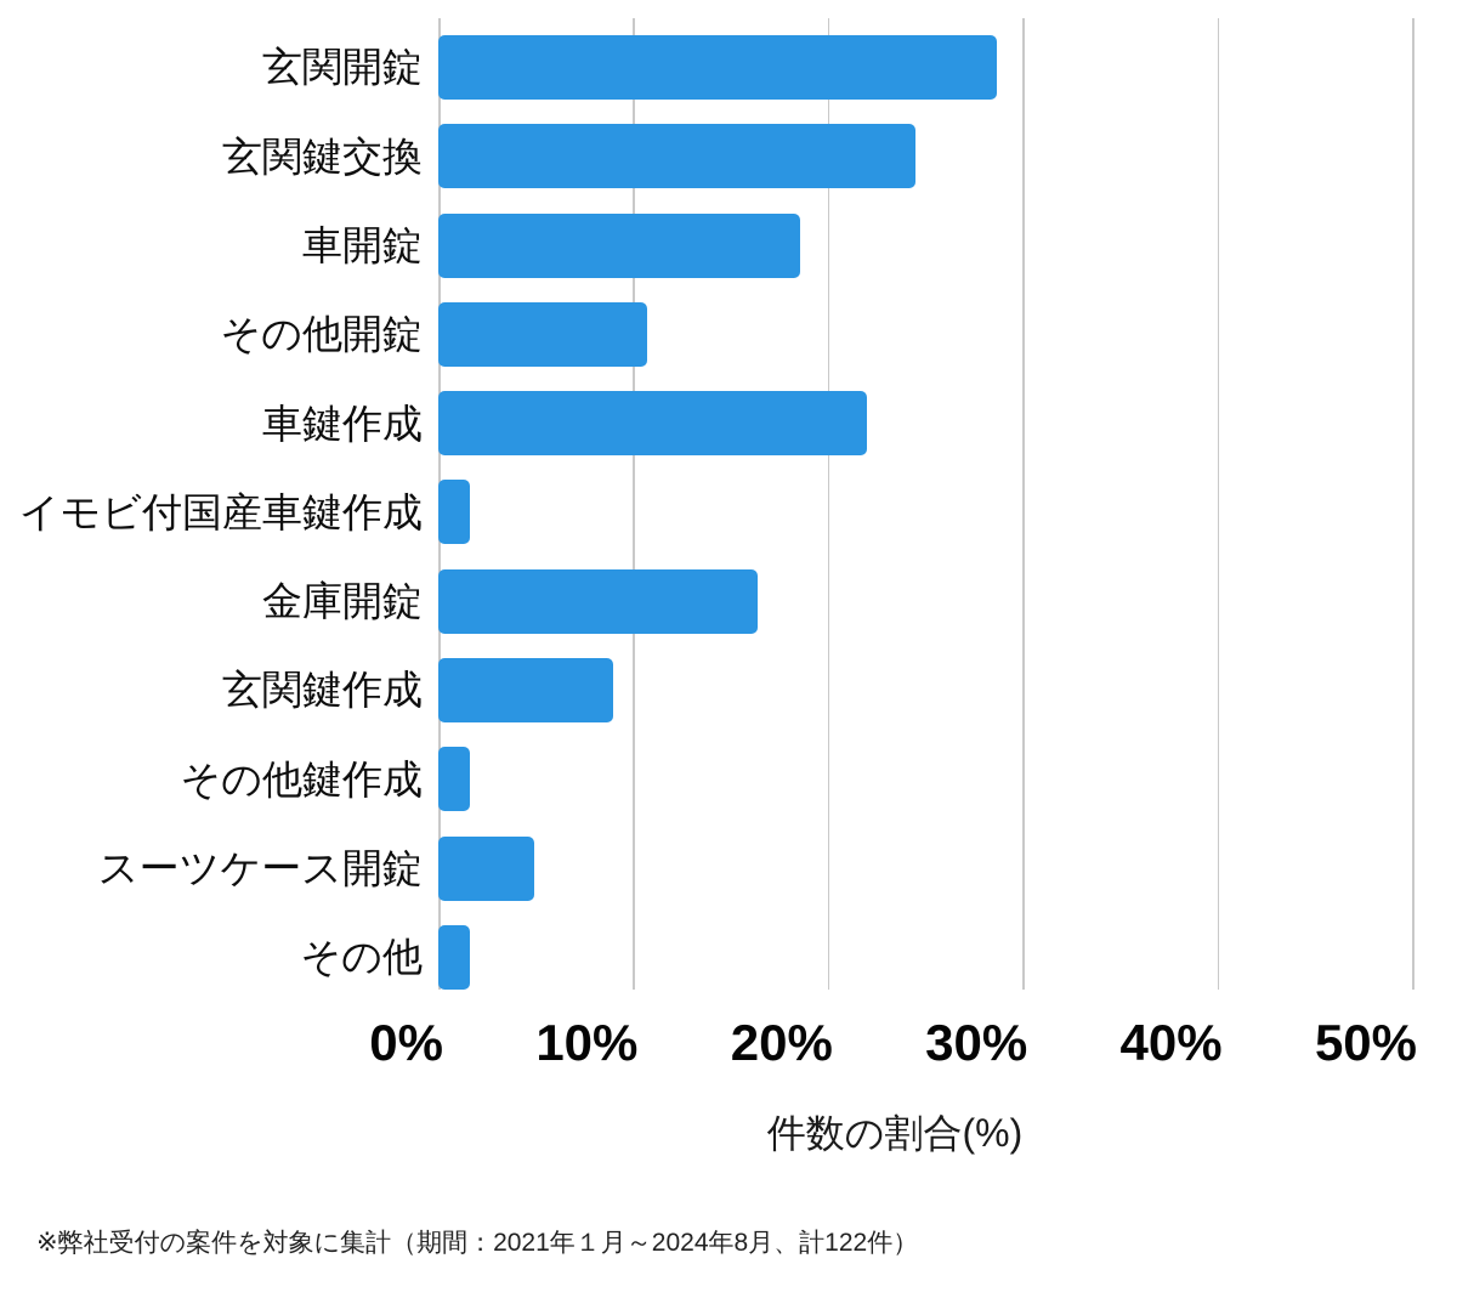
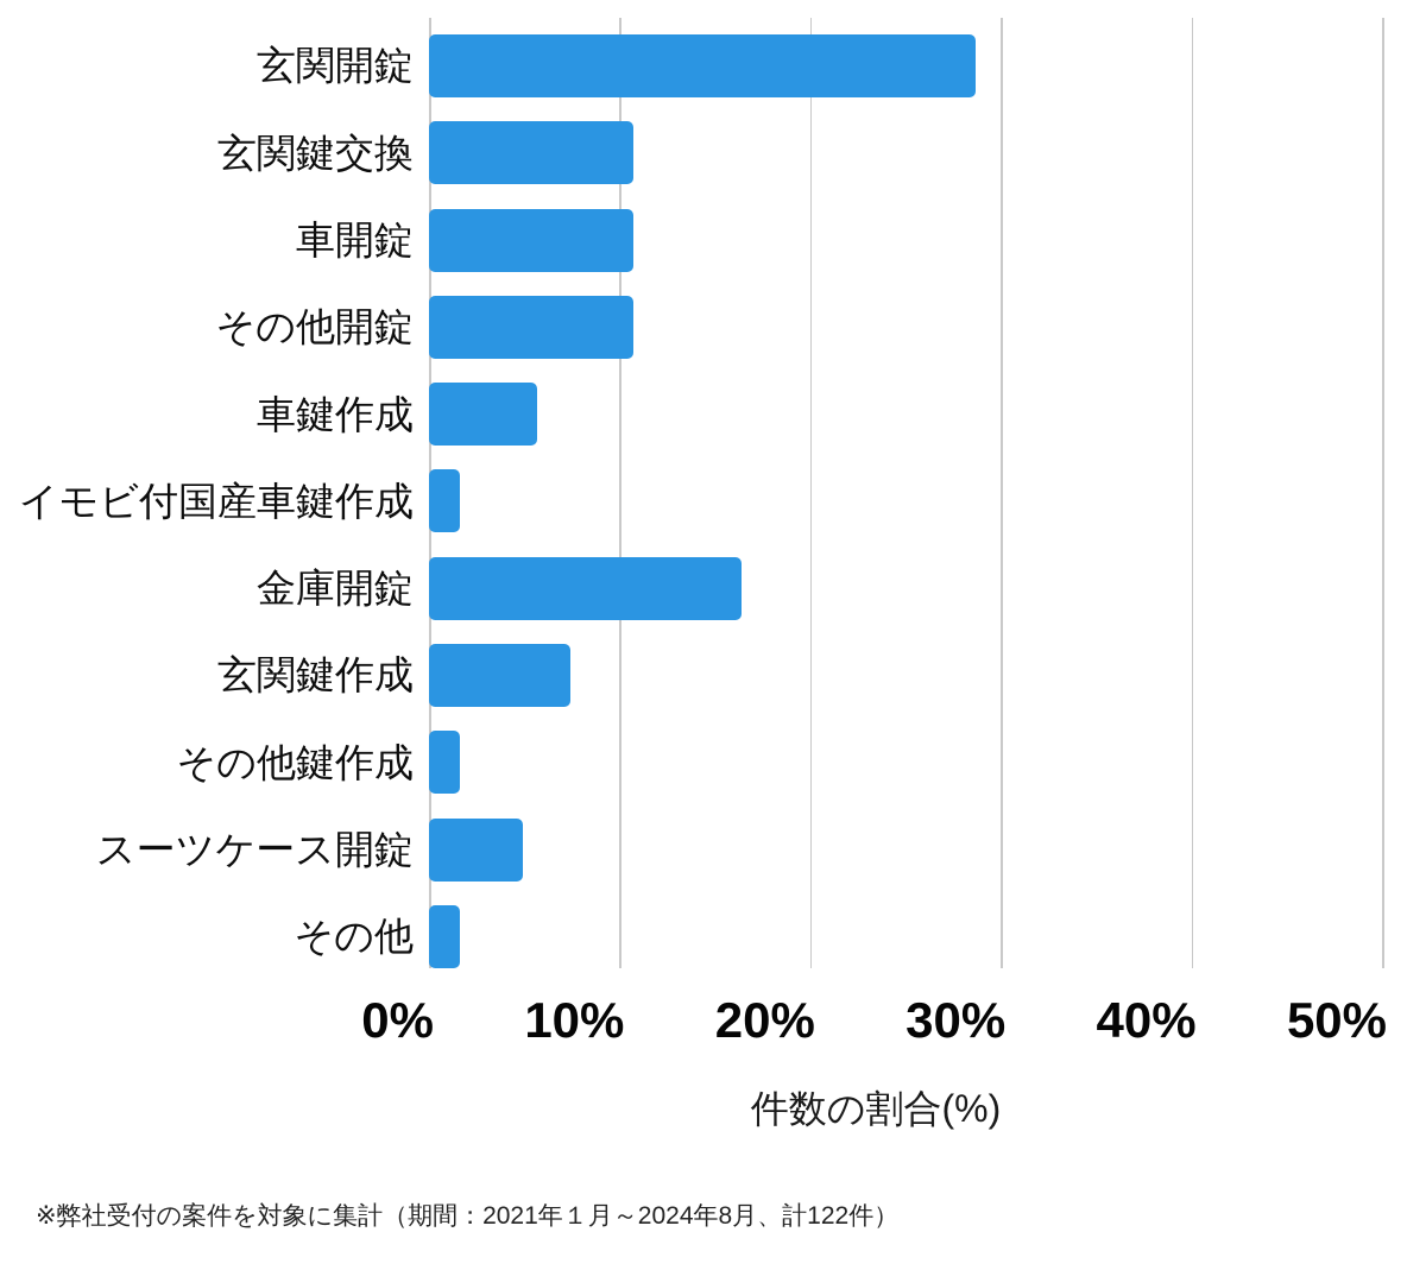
玄関鍵交換: 24.5% -> 10.7%
車開錠: 18.6% -> 10.7%
車鍵作成: 22.0% -> 5.7%
玄関鍵作成: 9.0% -> 7.4%
